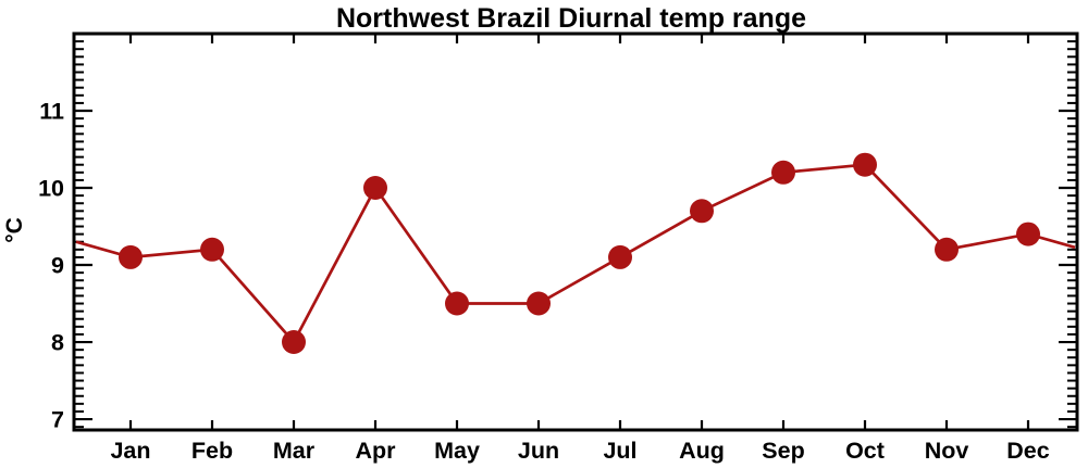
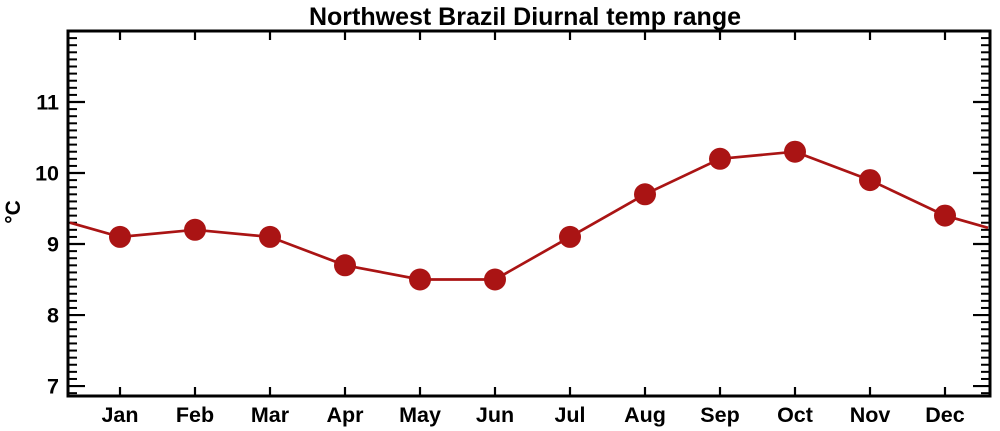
Mar: 8.0 -> 9.1
Apr: 10.0 -> 8.7
Nov: 9.2 -> 9.9
